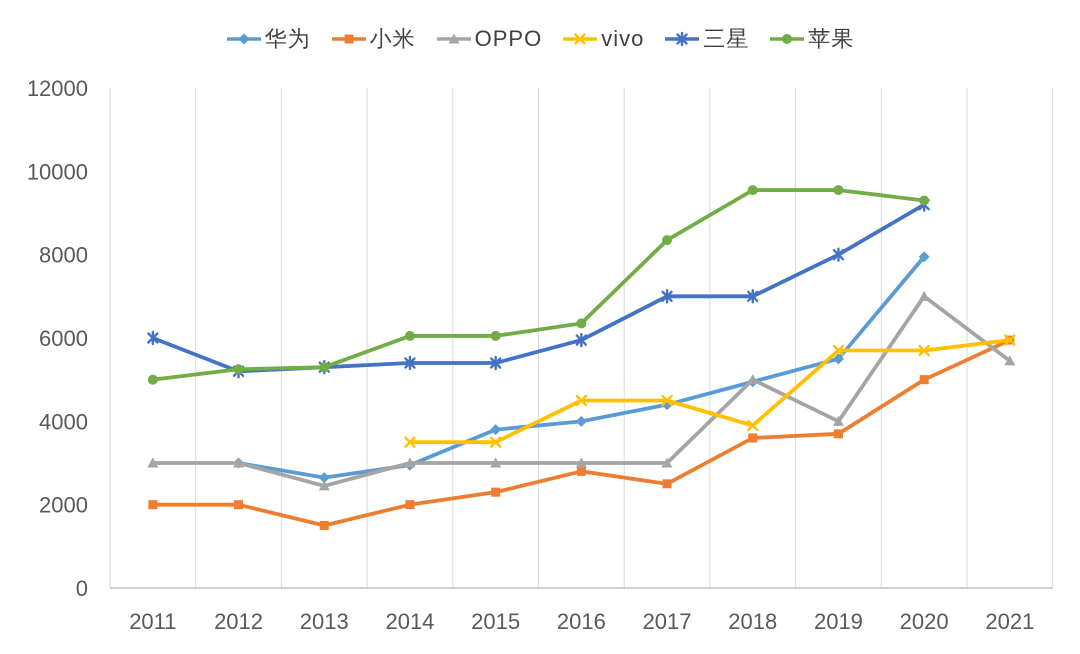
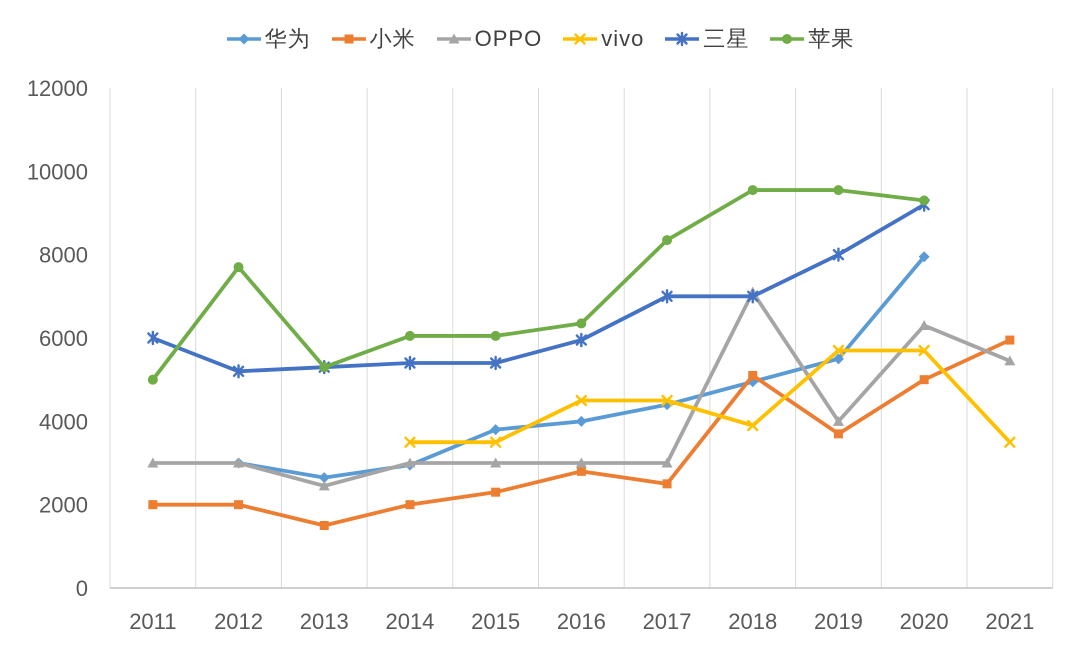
苹果/2012: 5200 -> 7700
小米/2018: 3600 -> 5100
OPPO/2018: 5000 -> 7100
OPPO/2020: 7000 -> 6300
vivo/2021: 6000 -> 3500
